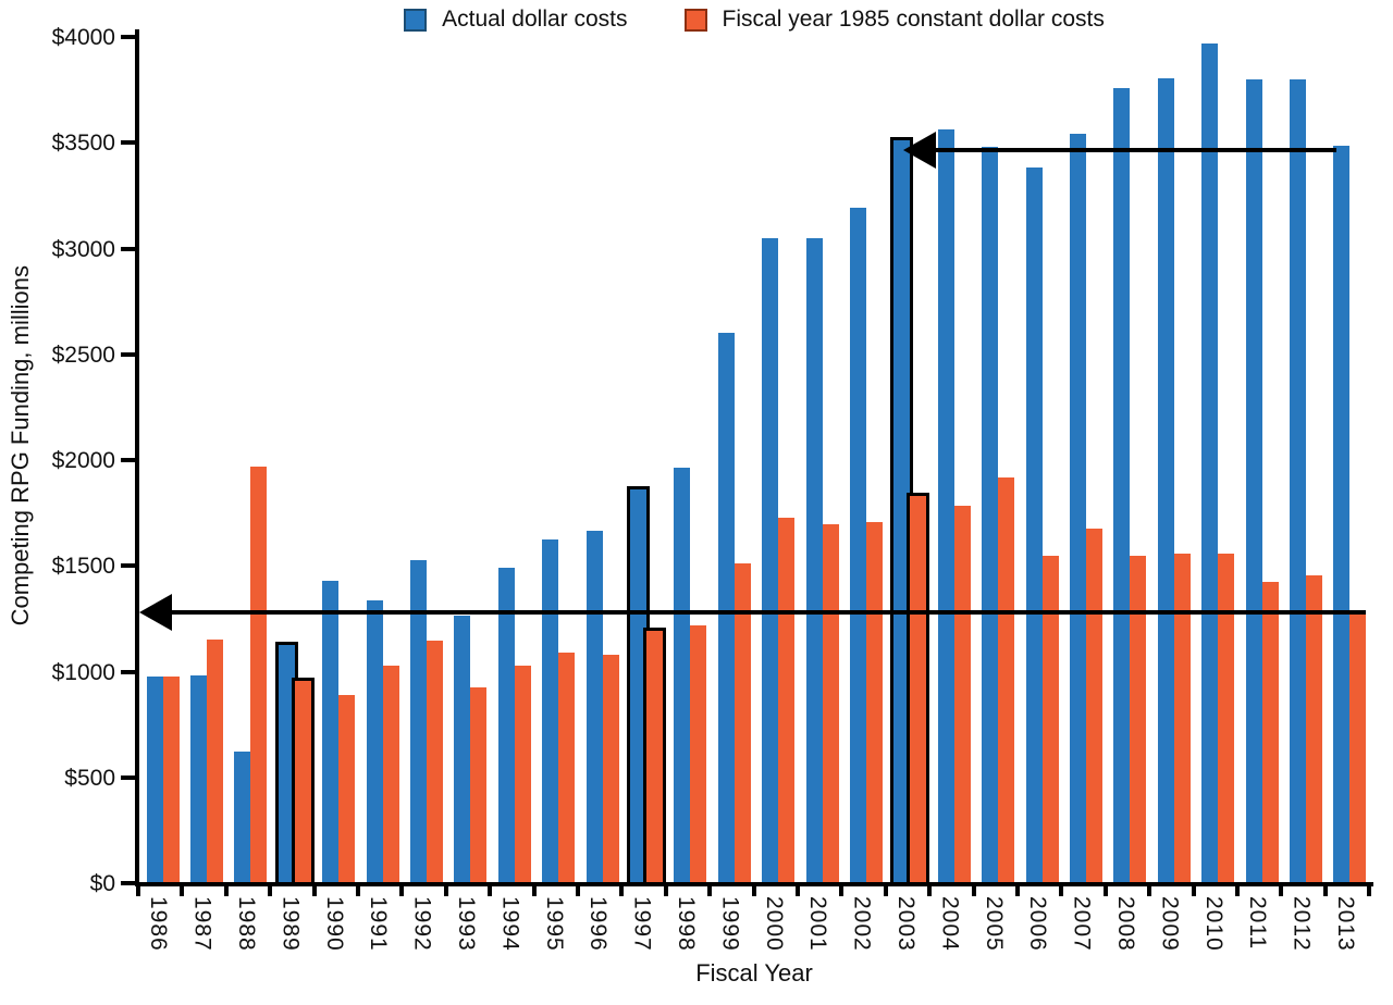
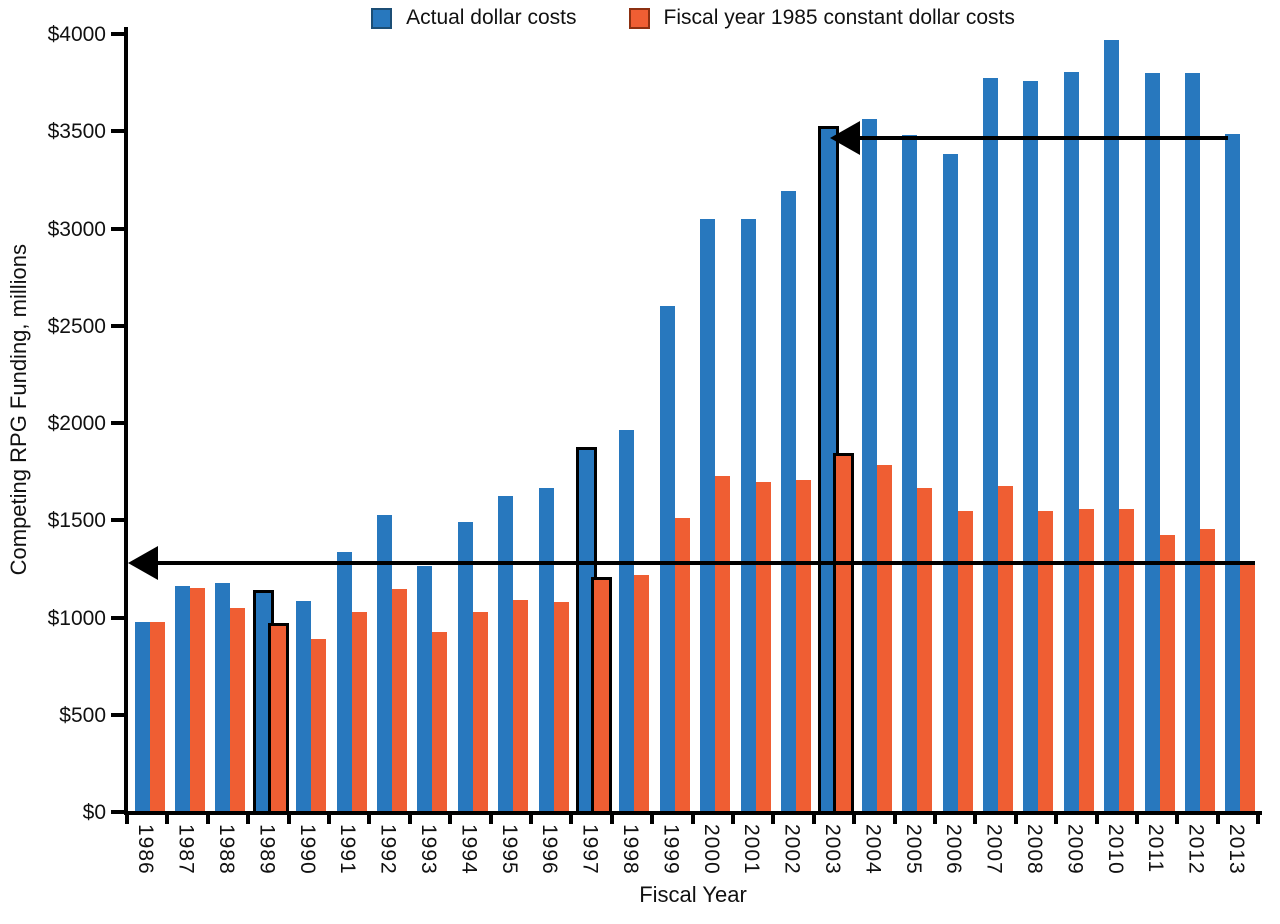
Actual dollar costs/1987: $980 -> $1160
Actual dollar costs/1988: $620 -> $1180
Fiscal year 1985 constant dollar costs/1988: $1970 -> $1050
Actual dollar costs/1990: $1430 -> $1080
Fiscal year 1985 constant dollar costs/2005: $1920 -> $1660
Actual dollar costs/2007: $3540 -> $3780
